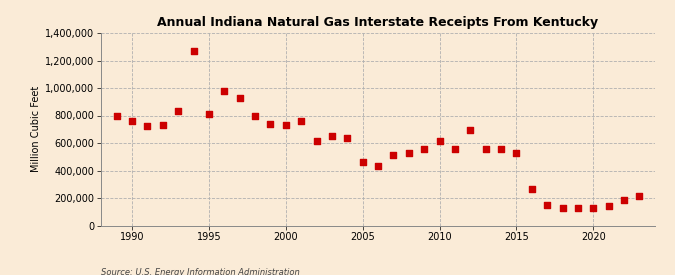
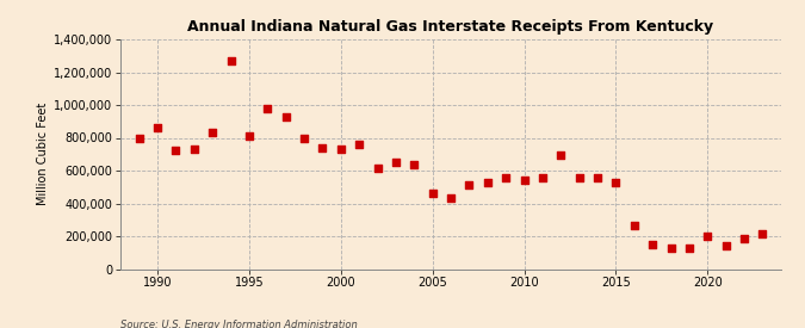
1990: 760,000 -> 860,000
2010: 620,000 -> 540,000
2020: 130,000 -> 200,000
